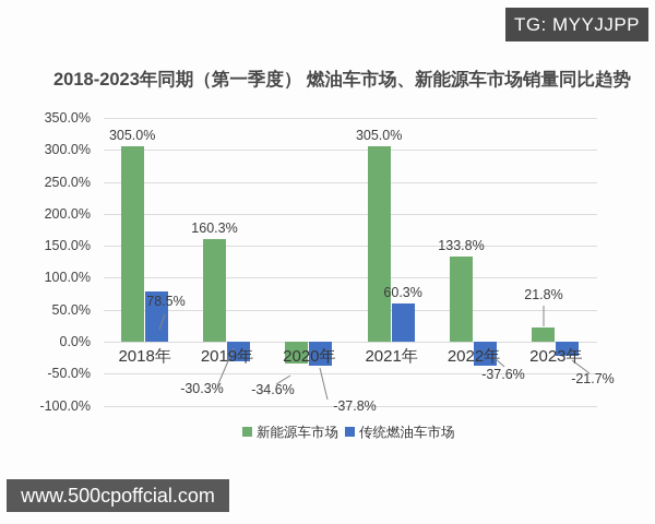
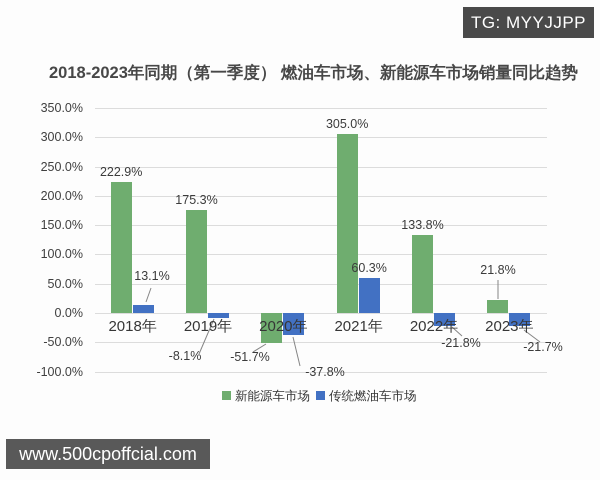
新能源车市场/2018年: 305.0% -> 222.9%
传统燃油车市场/2018年: 78.5% -> 13.1%
新能源车市场/2019年: 160.3% -> 175.3%
传统燃油车市场/2019年: -30.3% -> -8.1%
新能源车市场/2020年: -34.6% -> -51.7%
传统燃油车市场/2022年: -37.6% -> -21.8%
